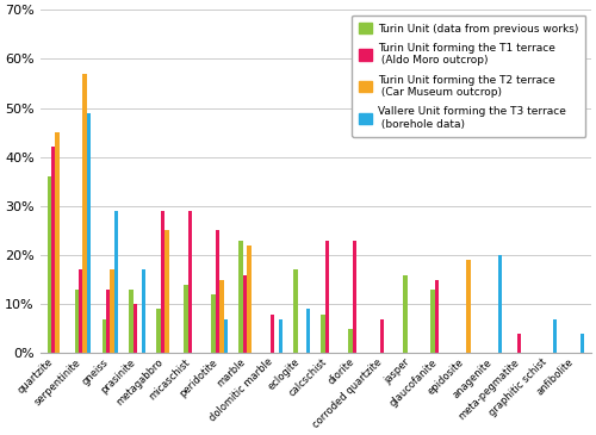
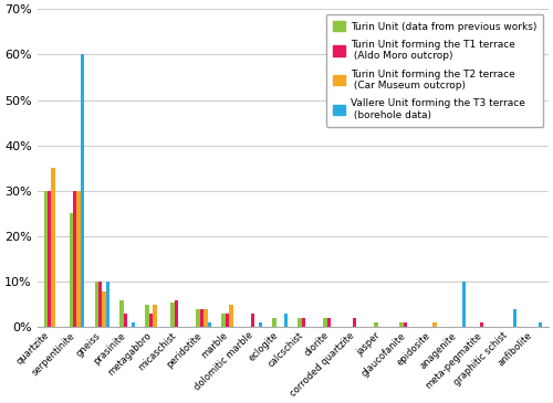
Turin Unit (data from previous works)/quartzite: 36.0% -> 30.0%
Turin Unit forming the T1 terrace (Aldo Moro outcrop)/quartzite: 42% -> 30%
Turin Unit forming the T2 terrace (Car Museum outcrop)/quartzite: 45% -> 35%
Turin Unit (data from previous works)/serpentinite: 13.0% -> 25.0%
Turin Unit forming the T1 terrace (Aldo Moro outcrop)/serpentinite: 17% -> 30%
Turin Unit forming the T2 terrace (Car Museum outcrop)/serpentinite: 57% -> 30%
Vallere Unit forming the T3 terrace (borehole data)/serpentinite: 49% -> 60%
Turin Unit (data from previous works)/gneiss: 7.0% -> 10.0%
Turin Unit forming the T1 terrace (Aldo Moro outcrop)/gneiss: 13% -> 10%
Turin Unit forming the T2 terrace (Car Museum outcrop)/gneiss: 17% -> 8%
Vallere Unit forming the T3 terrace (borehole data)/gneiss: 29% -> 10%
Turin Unit (data from previous works)/prasinite: 13.0% -> 6.0%
Turin Unit forming the T1 terrace (Aldo Moro outcrop)/prasinite: 10% -> 3%
Vallere Unit forming the T3 terrace (borehole data)/prasinite: 17% -> 1%
Turin Unit (data from previous works)/metagabbro: 9.0% -> 5.0%
Turin Unit forming the T1 terrace (Aldo Moro outcrop)/metagabbro: 29% -> 3%
Turin Unit forming the T2 terrace (Car Museum outcrop)/metagabbro: 25% -> 5%
Turin Unit (data from previous works)/micaschist: 14.0% -> 5.5%
Turin Unit forming the T1 terrace (Aldo Moro outcrop)/micaschist: 29% -> 6%
Turin Unit (data from previous works)/peridotite: 12.0% -> 4.0%
Turin Unit forming the T1 terrace (Aldo Moro outcrop)/peridotite: 25% -> 4%
Turin Unit forming the T2 terrace (Car Museum outcrop)/peridotite: 15% -> 4%
Vallere Unit forming the T3 terrace (borehole data)/peridotite: 7% -> 1%
Turin Unit (data from previous works)/marble: 23.0% -> 3.0%
Turin Unit forming the T1 terrace (Aldo Moro outcrop)/marble: 16% -> 3%
Turin Unit forming the T2 terrace (Car Museum outcrop)/marble: 22% -> 5%
Turin Unit forming the T1 terrace (Aldo Moro outcrop)/dolomitic marble: 8% -> 3%
Vallere Unit forming the T3 terrace (borehole data)/dolomitic marble: 7% -> 1%
Turin Unit (data from previous works)/eclogite: 17.0% -> 2.0%
Vallere Unit forming the T3 terrace (borehole data)/eclogite: 9% -> 3%
Turin Unit (data from previous works)/calcschist: 8.0% -> 2.0%
Turin Unit forming the T1 terrace (Aldo Moro outcrop)/calcschist: 23% -> 2%
Turin Unit (data from previous works)/diorite: 5.0% -> 2.0%
Turin Unit forming the T1 terrace (Aldo Moro outcrop)/diorite: 23% -> 2%
Turin Unit forming the T1 terrace (Aldo Moro outcrop)/corroded quartzite: 7% -> 2%
Turin Unit (data from previous works)/jasper: 16.0% -> 1.0%
Turin Unit (data from previous works)/glaucofanite: 13.0% -> 1.0%
Turin Unit forming the T1 terrace (Aldo Moro outcrop)/glaucofanite: 15% -> 1%
Turin Unit forming the T2 terrace (Car Museum outcrop)/epidosite: 19% -> 1%
Vallere Unit forming the T3 terrace (borehole data)/anagenite: 20% -> 10%
Turin Unit forming the T1 terrace (Aldo Moro outcrop)/meta-pegmatite: 4% -> 1%
Vallere Unit forming the T3 terrace (borehole data)/graphitic schist: 7% -> 4%
Vallere Unit forming the T3 terrace (borehole data)/anfibolite: 4% -> 1%
